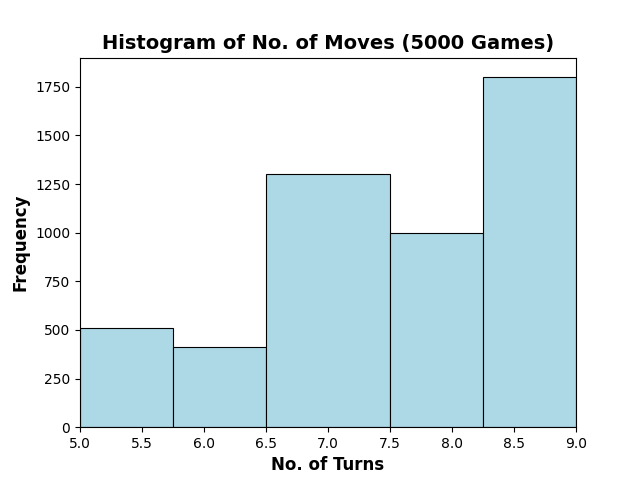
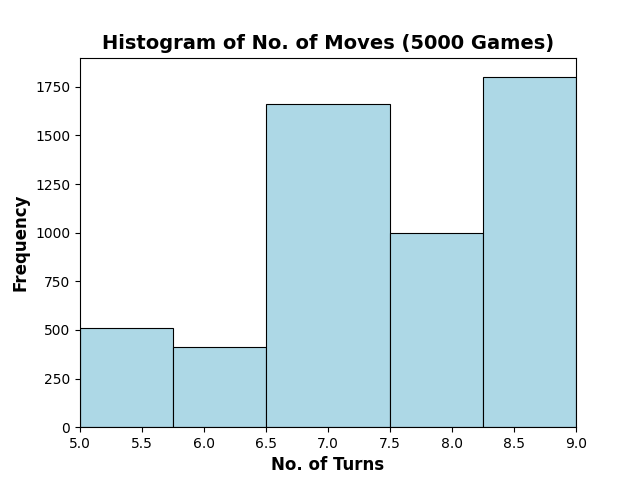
7.0: 1300 -> 1660
